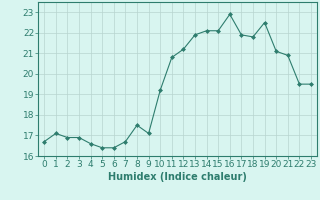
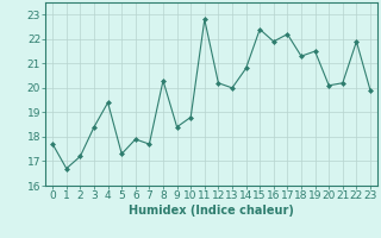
0: 16.7 -> 17.7
1: 17.1 -> 16.7
2: 16.9 -> 17.2
3: 16.9 -> 18.4
4: 16.6 -> 19.4
5: 16.4 -> 17.3
6: 16.4 -> 17.9
7: 16.7 -> 17.7
8: 17.5 -> 20.3
9: 17.1 -> 18.4
10: 19.2 -> 18.8
11: 20.8 -> 22.8
12: 21.2 -> 20.2
13: 21.9 -> 20.0
14: 22.1 -> 20.8
15: 22.1 -> 22.4
16: 22.9 -> 21.9
17: 21.9 -> 22.2
18: 21.8 -> 21.3
19: 22.5 -> 21.5
20: 21.1 -> 20.1
21: 20.9 -> 20.2
22: 19.5 -> 21.9
23: 19.5 -> 19.9
